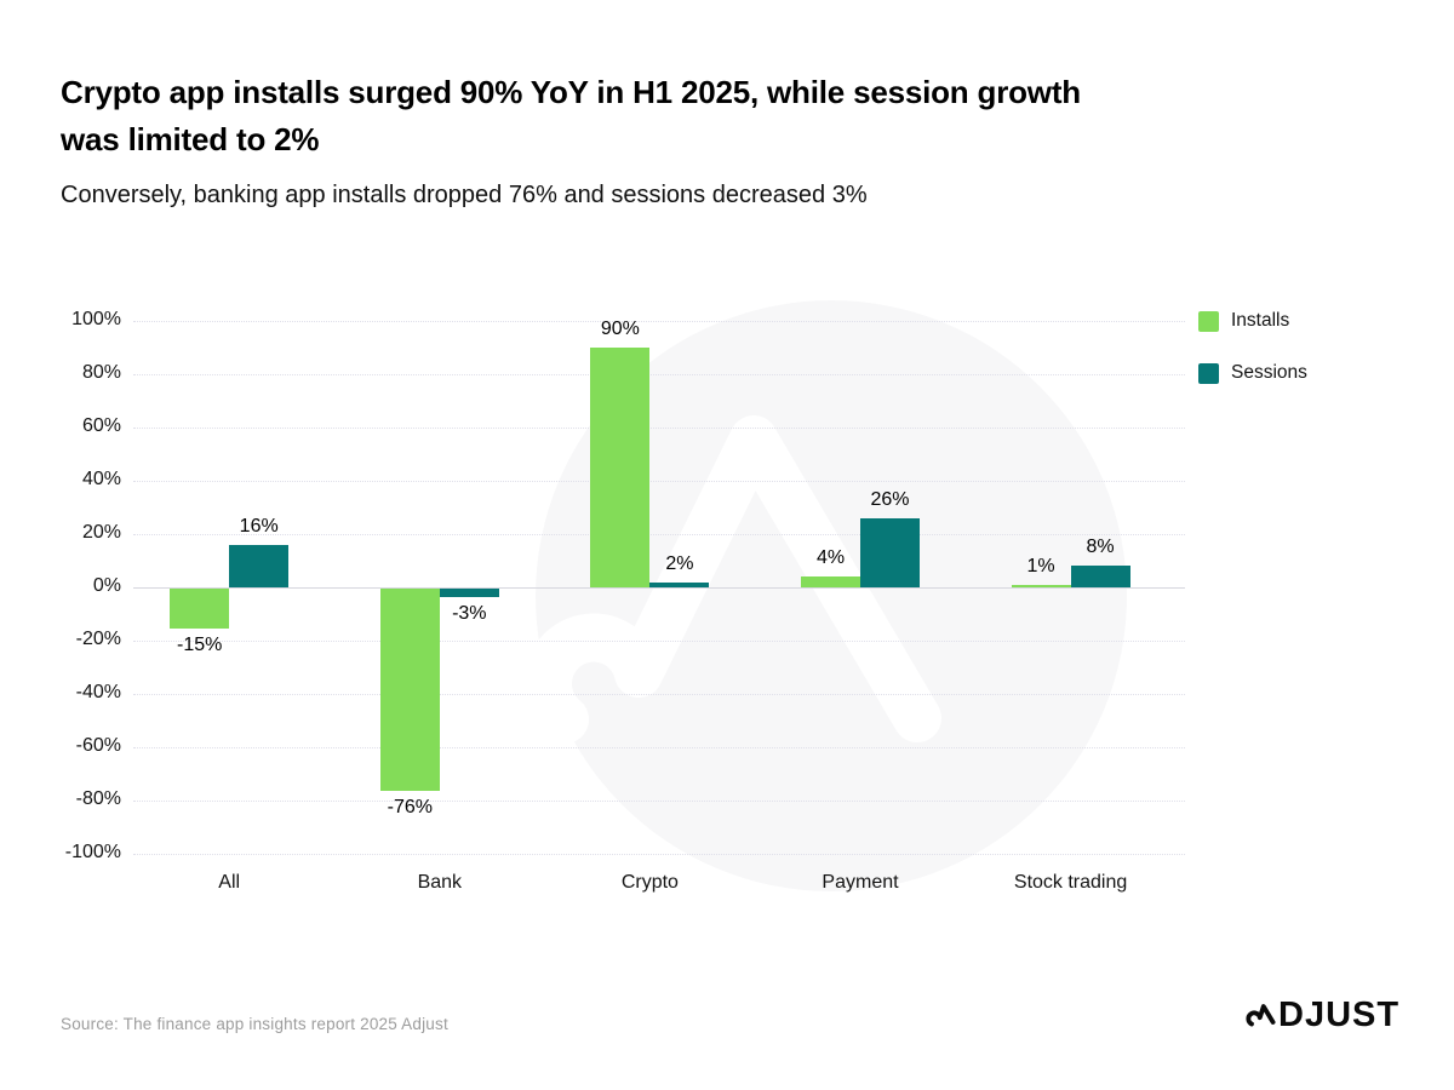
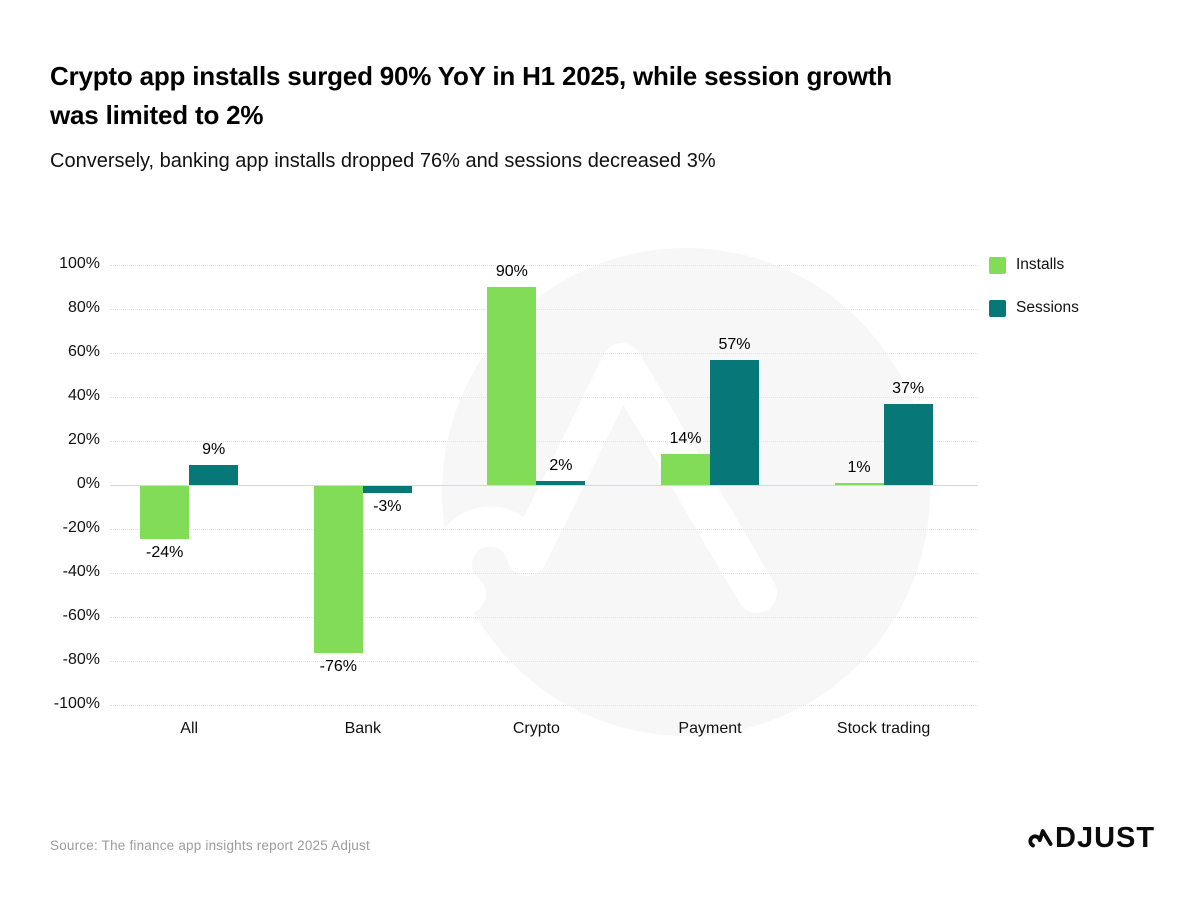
Installs/All: -15% -> -24%
Sessions/All: 16% -> 9%
Installs/Payment: 4% -> 14%
Sessions/Payment: 26% -> 57%
Sessions/Stock trading: 8% -> 37%
